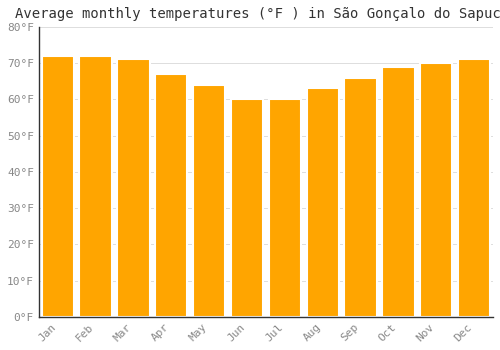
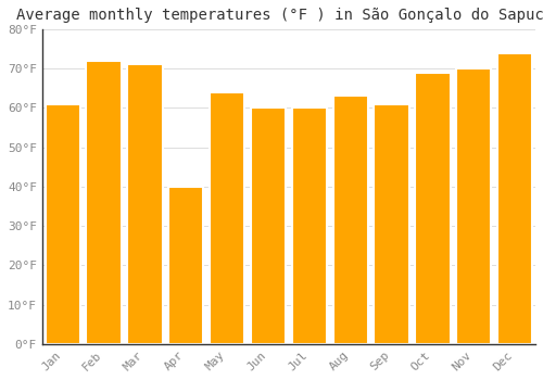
Jan: 72°F -> 61°F
Apr: 67°F -> 40°F
Sep: 66°F -> 61°F
Dec: 71°F -> 74°F
